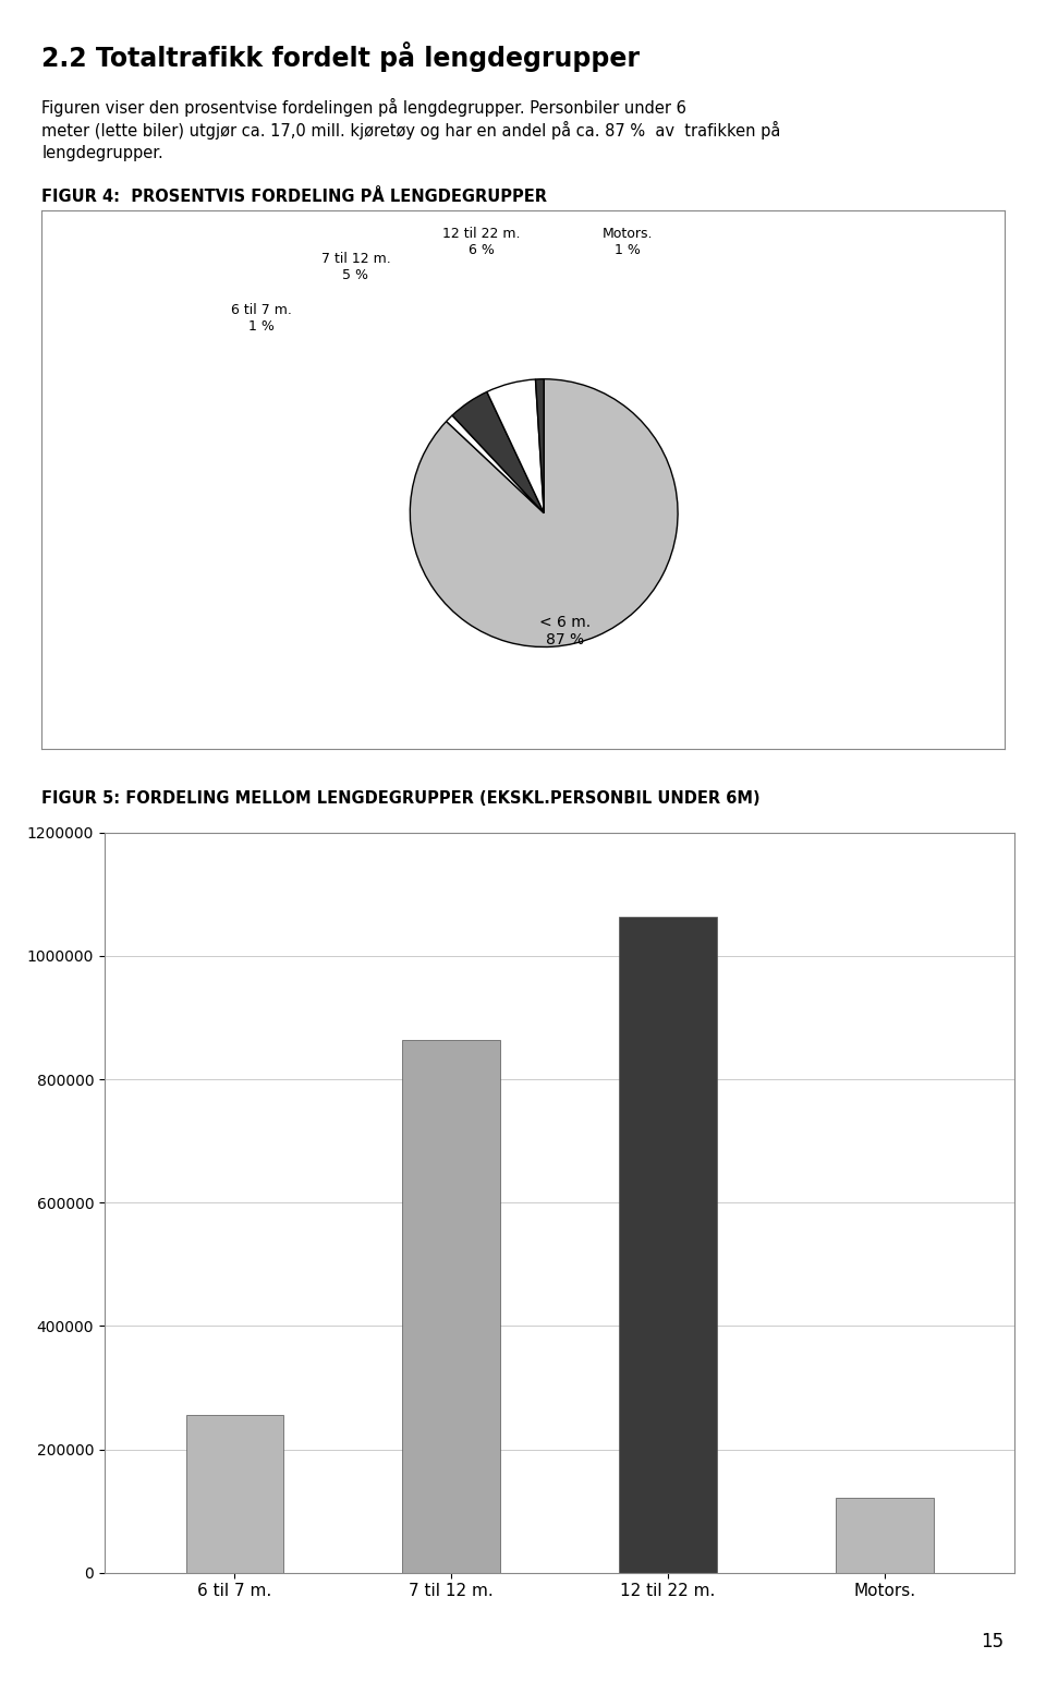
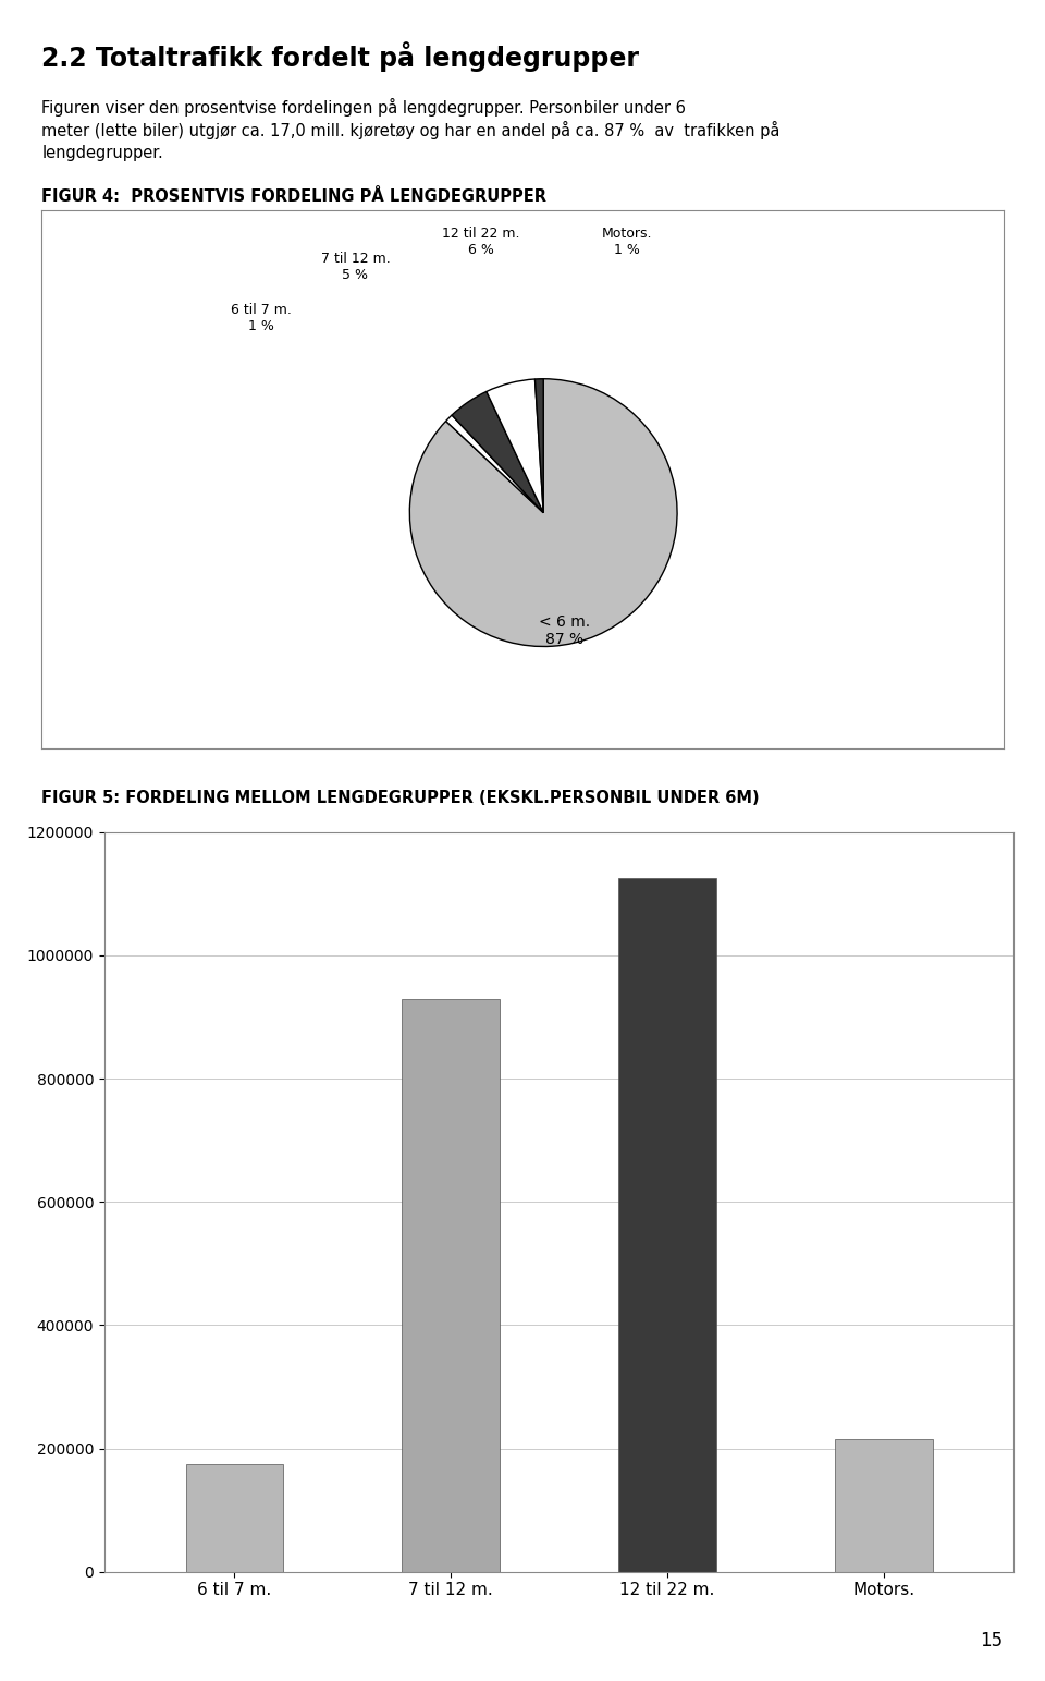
6 til 7 m.: 256000 -> 175000
7 til 12 m.: 864000 -> 930000
12 til 22 m.: 1064000 -> 1125000
Motors.: 122000 -> 215000
